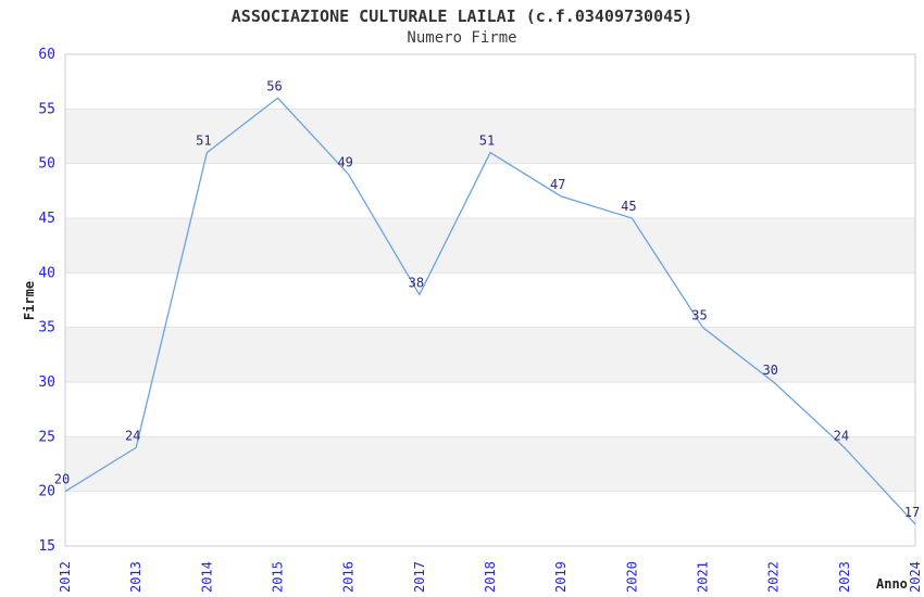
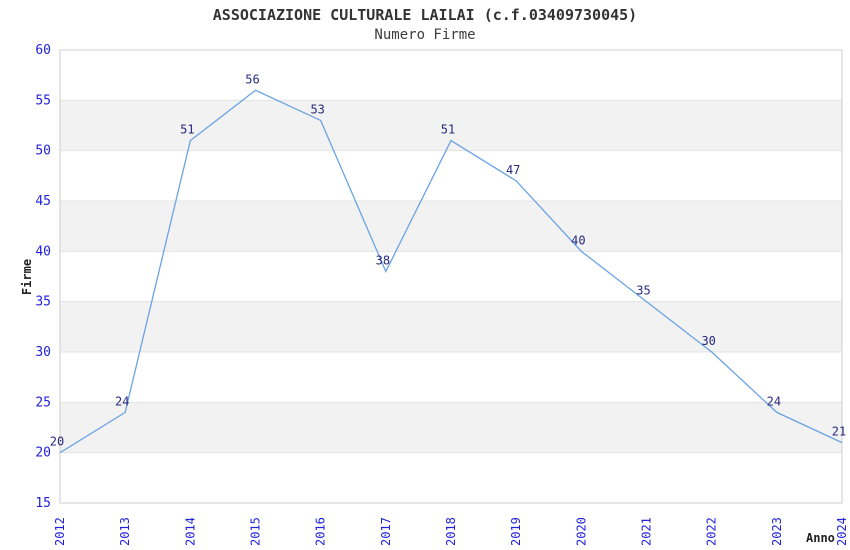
2016: 49 -> 53
2020: 45 -> 40
2024: 17 -> 21
